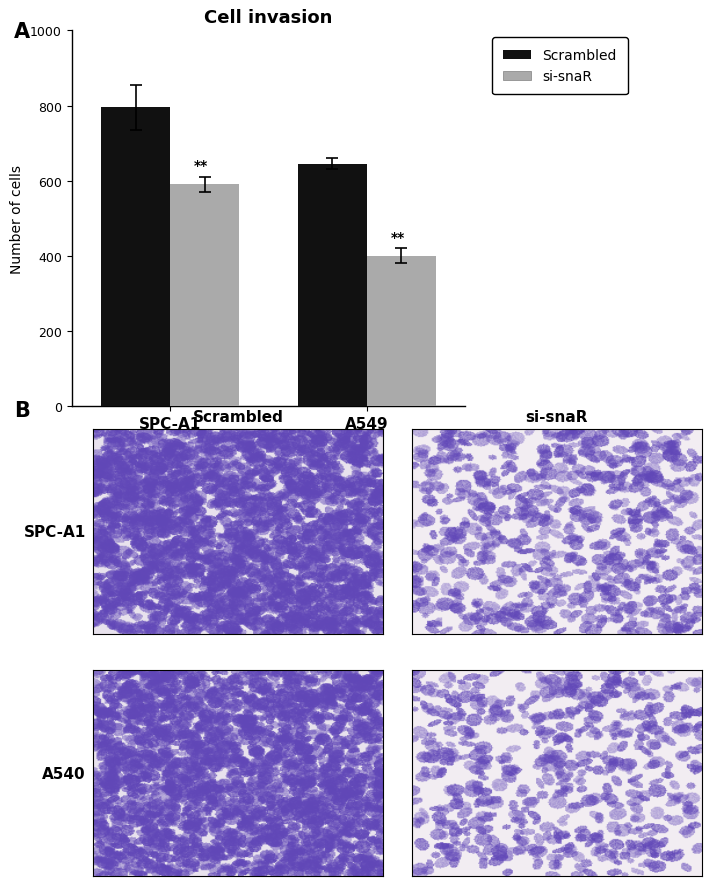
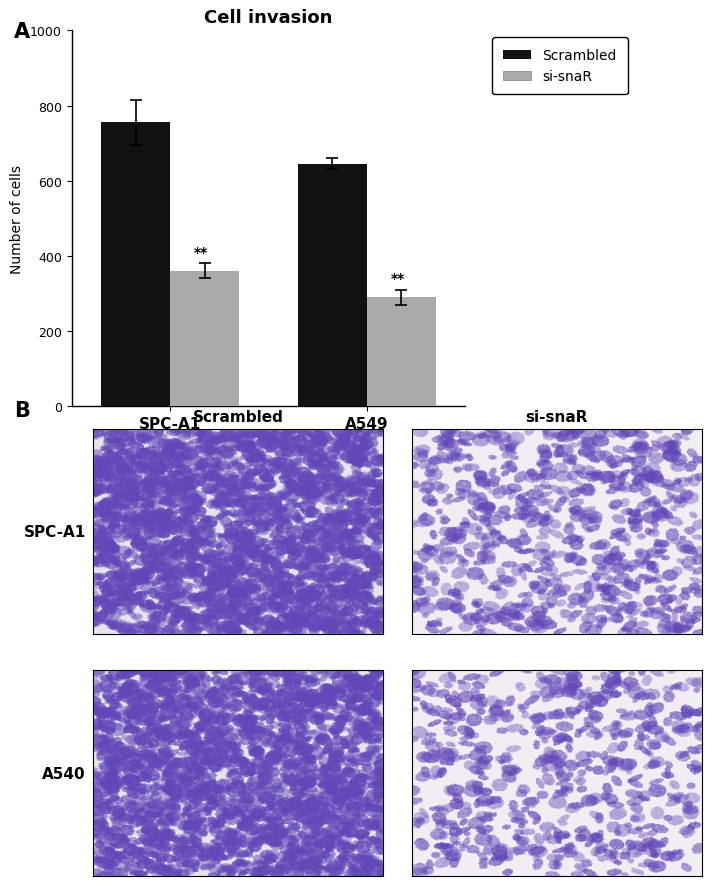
Scrambled/SPC-A1: 795 -> 755
si-snaR/SPC-A1: 590 -> 360
si-snaR/A549: 400 -> 290
